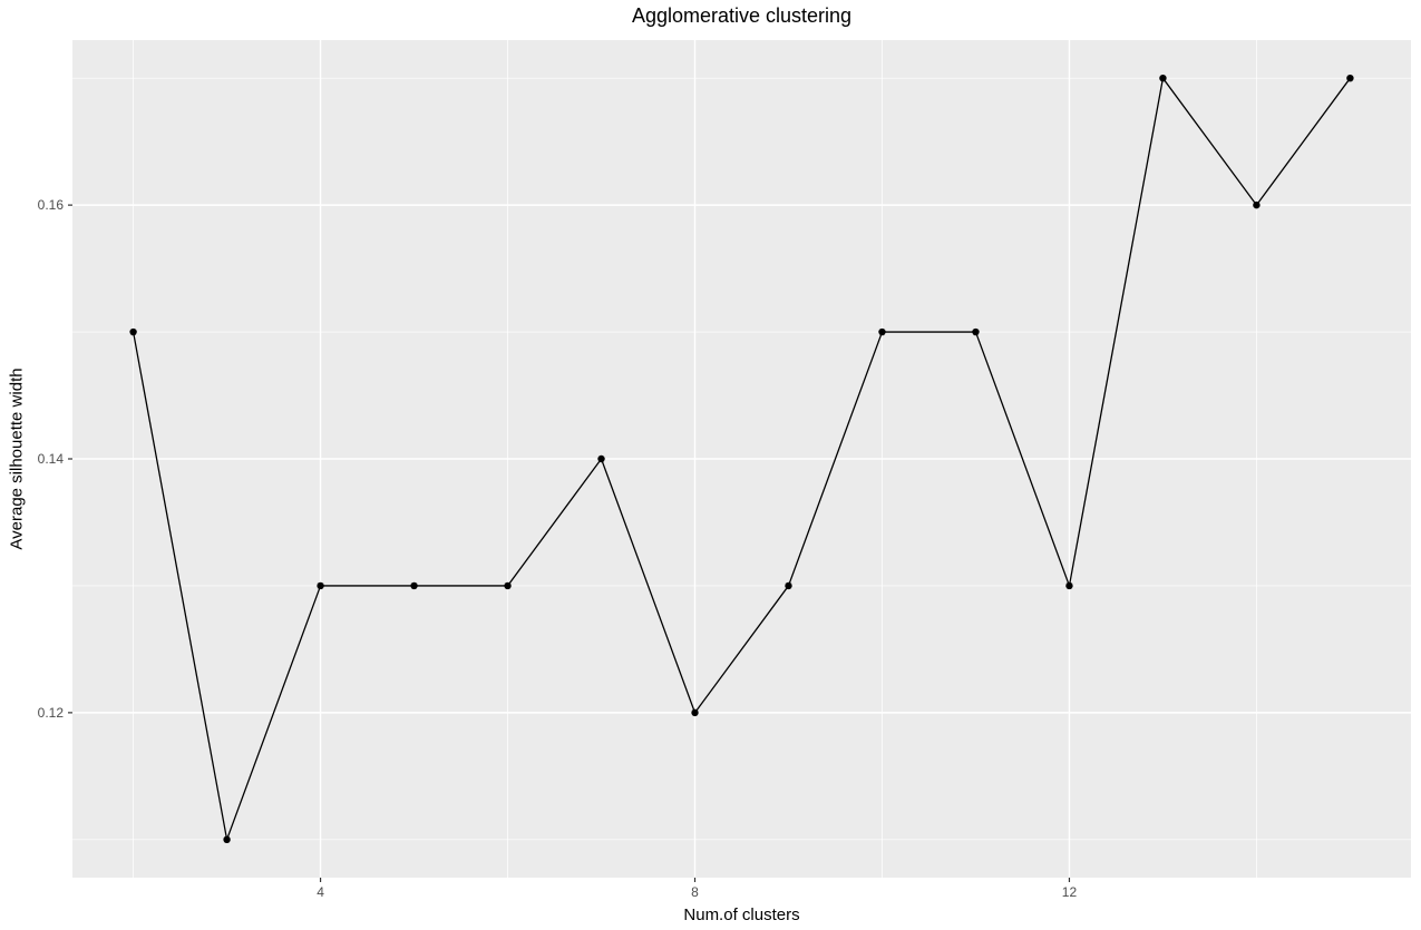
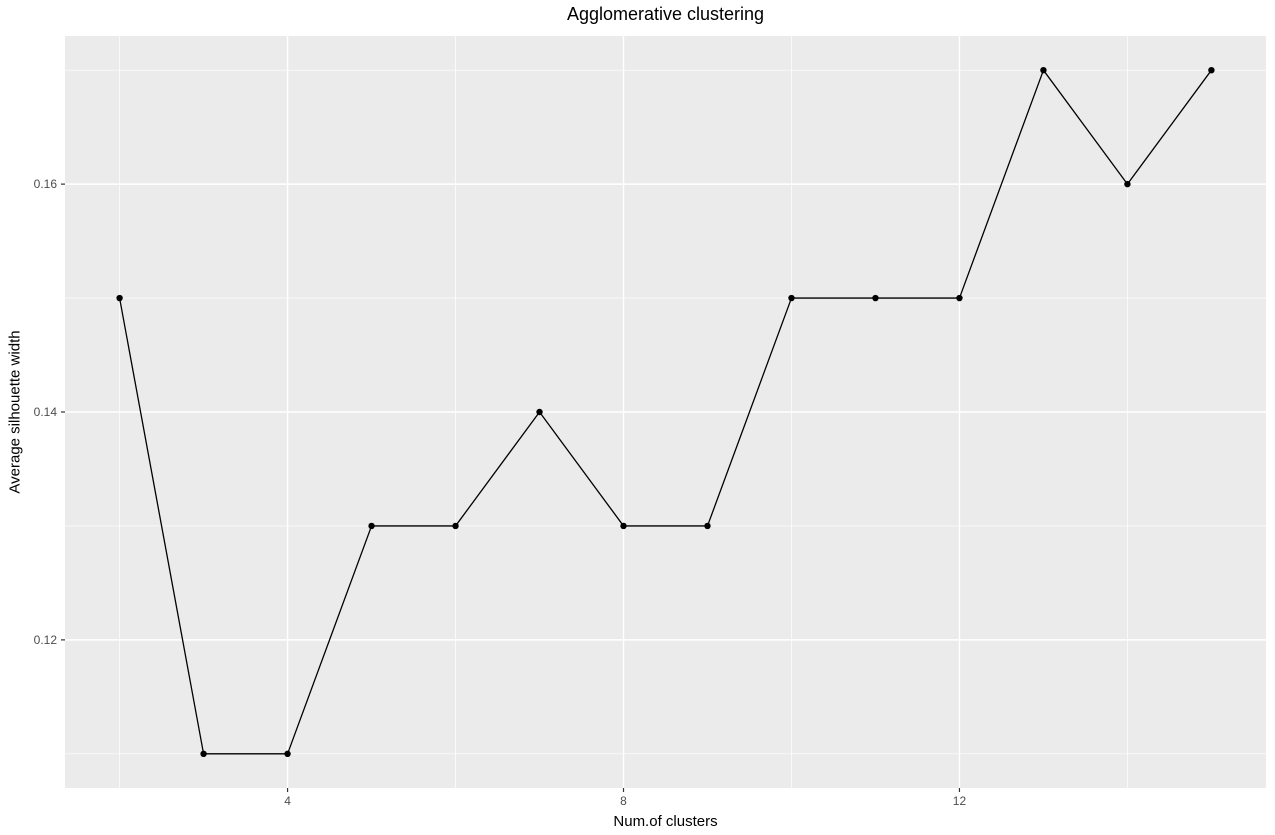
4: 0.13 -> 0.11
8: 0.12 -> 0.13
12: 0.13 -> 0.15
